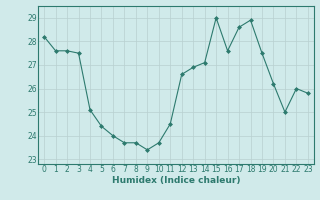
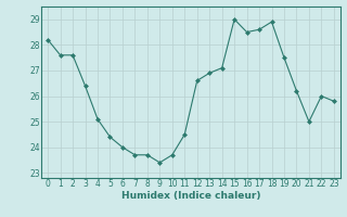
3: 27.5 -> 26.4
16: 27.6 -> 28.5
